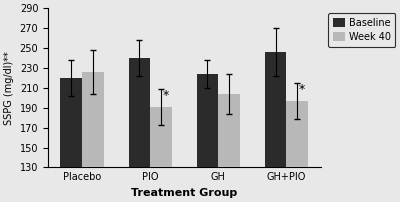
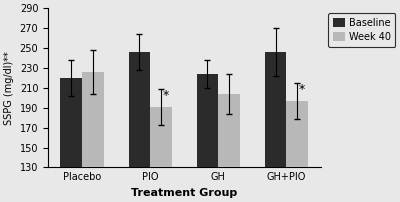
Baseline/PIO: 240 -> 246
